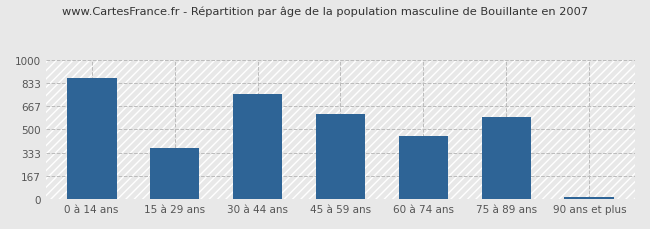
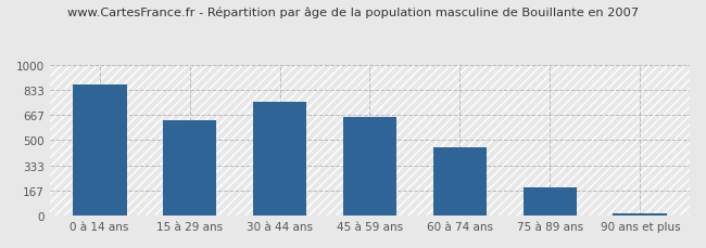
15 à 29 ans: 370 -> 640
45 à 59 ans: 610 -> 660
75 à 89 ans: 590 -> 190
